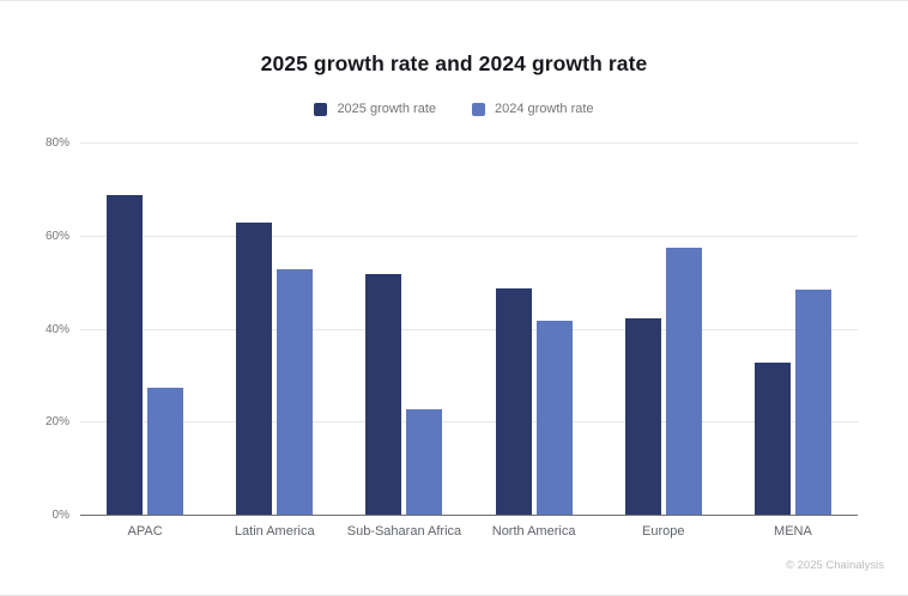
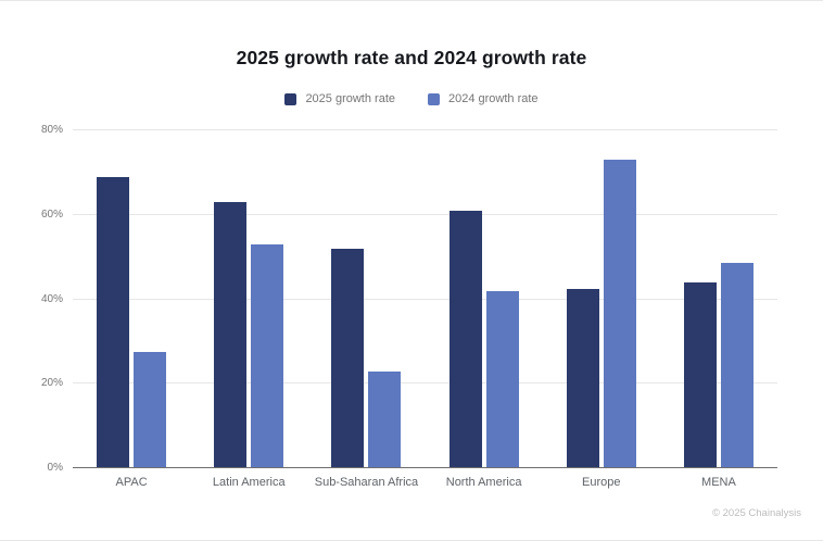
2025 growth rate/North America: 49% -> 61%
2024 growth rate/Europe: 58% -> 73%
2025 growth rate/MENA: 33% -> 44%
